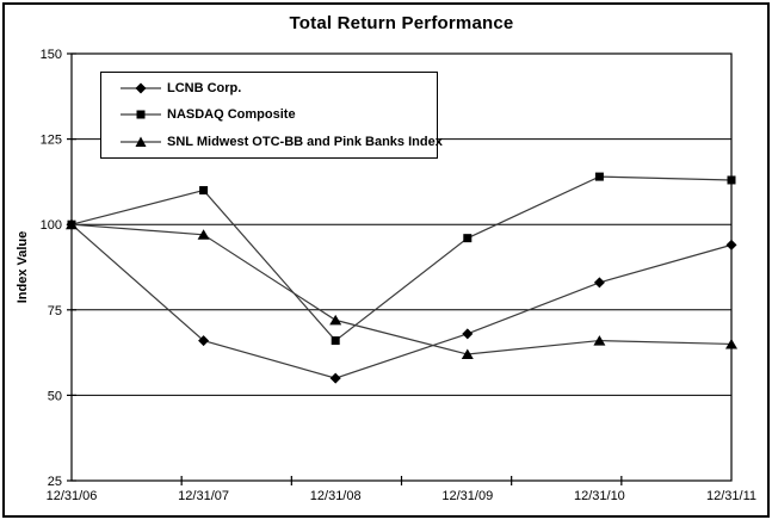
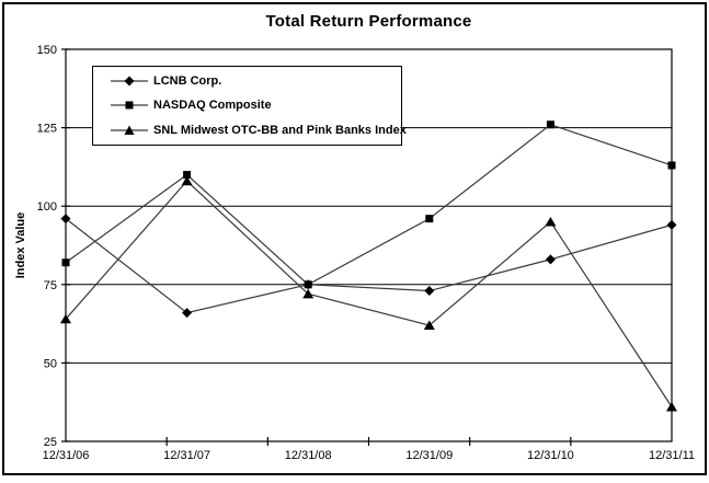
LCNB Corp./12/31/06: 100 -> 96
NASDAQ Composite/12/31/06: 100 -> 82
SNL Midwest OTC-BB and Pink Banks Index/12/31/06: 100 -> 64
SNL Midwest OTC-BB and Pink Banks Index/12/31/07: 97 -> 108
LCNB Corp./12/31/08: 55 -> 75
NASDAQ Composite/12/31/08: 66 -> 75
LCNB Corp./12/31/09: 68 -> 73
NASDAQ Composite/12/31/10: 114 -> 126
SNL Midwest OTC-BB and Pink Banks Index/12/31/10: 66 -> 95
SNL Midwest OTC-BB and Pink Banks Index/12/31/11: 65 -> 36
